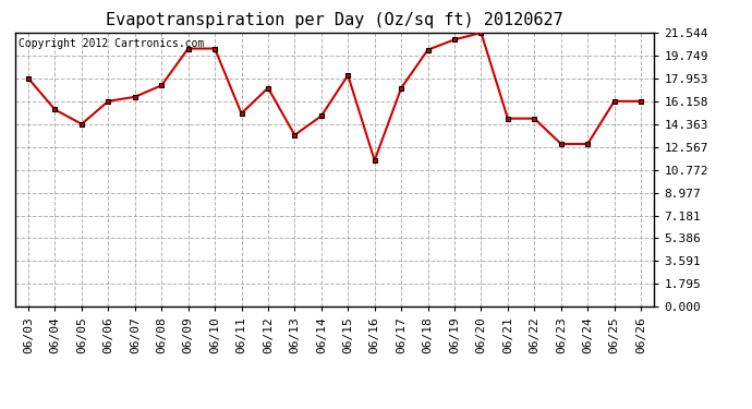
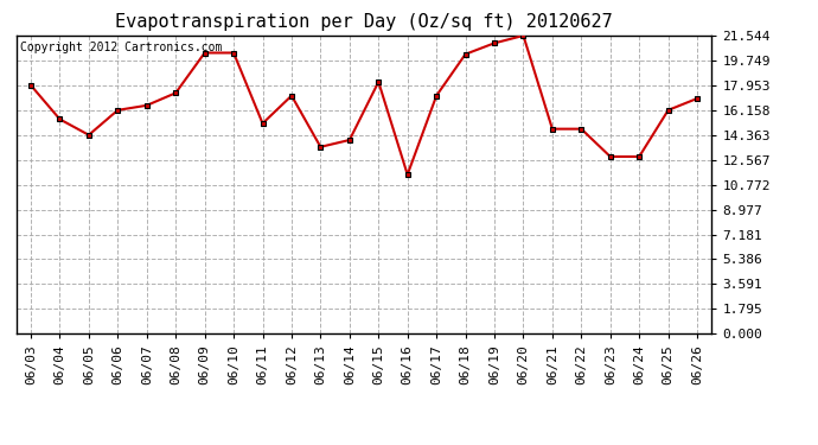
06/14: 15.0 -> 14.0
06/26: 16.2 -> 17.0
